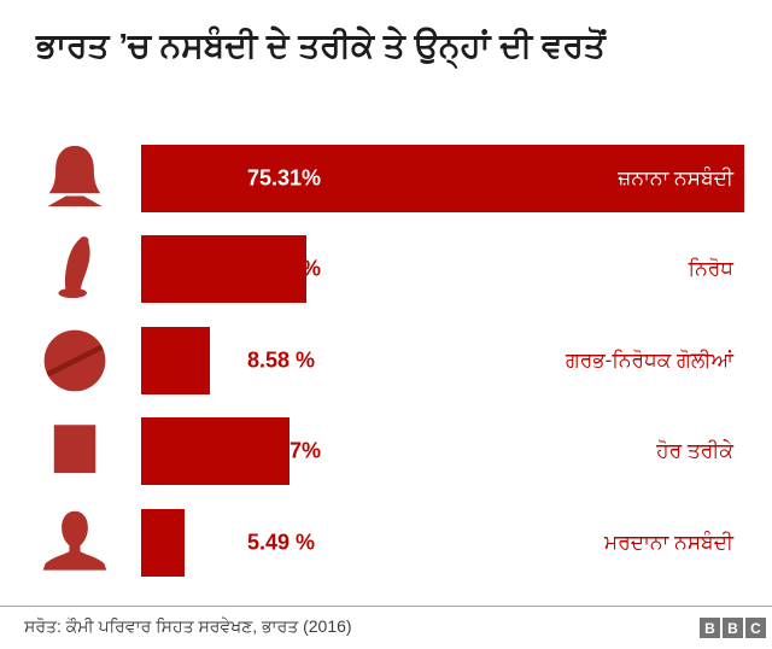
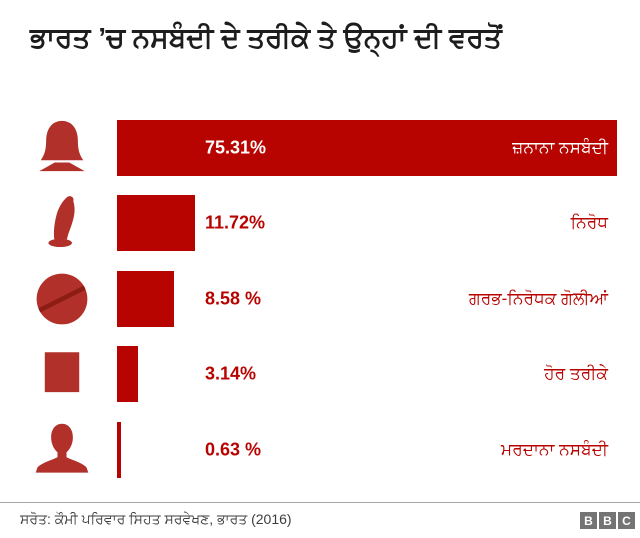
ਨਿਰੋਧ: 20.59% -> 11.72%
ਹੋਰ ਤਰੀਕੇ: 18.57% -> 3.14%
ਮਰਦਾਨਾ ਨਸਬੰਦੀ: 5.49 -> 0.63
